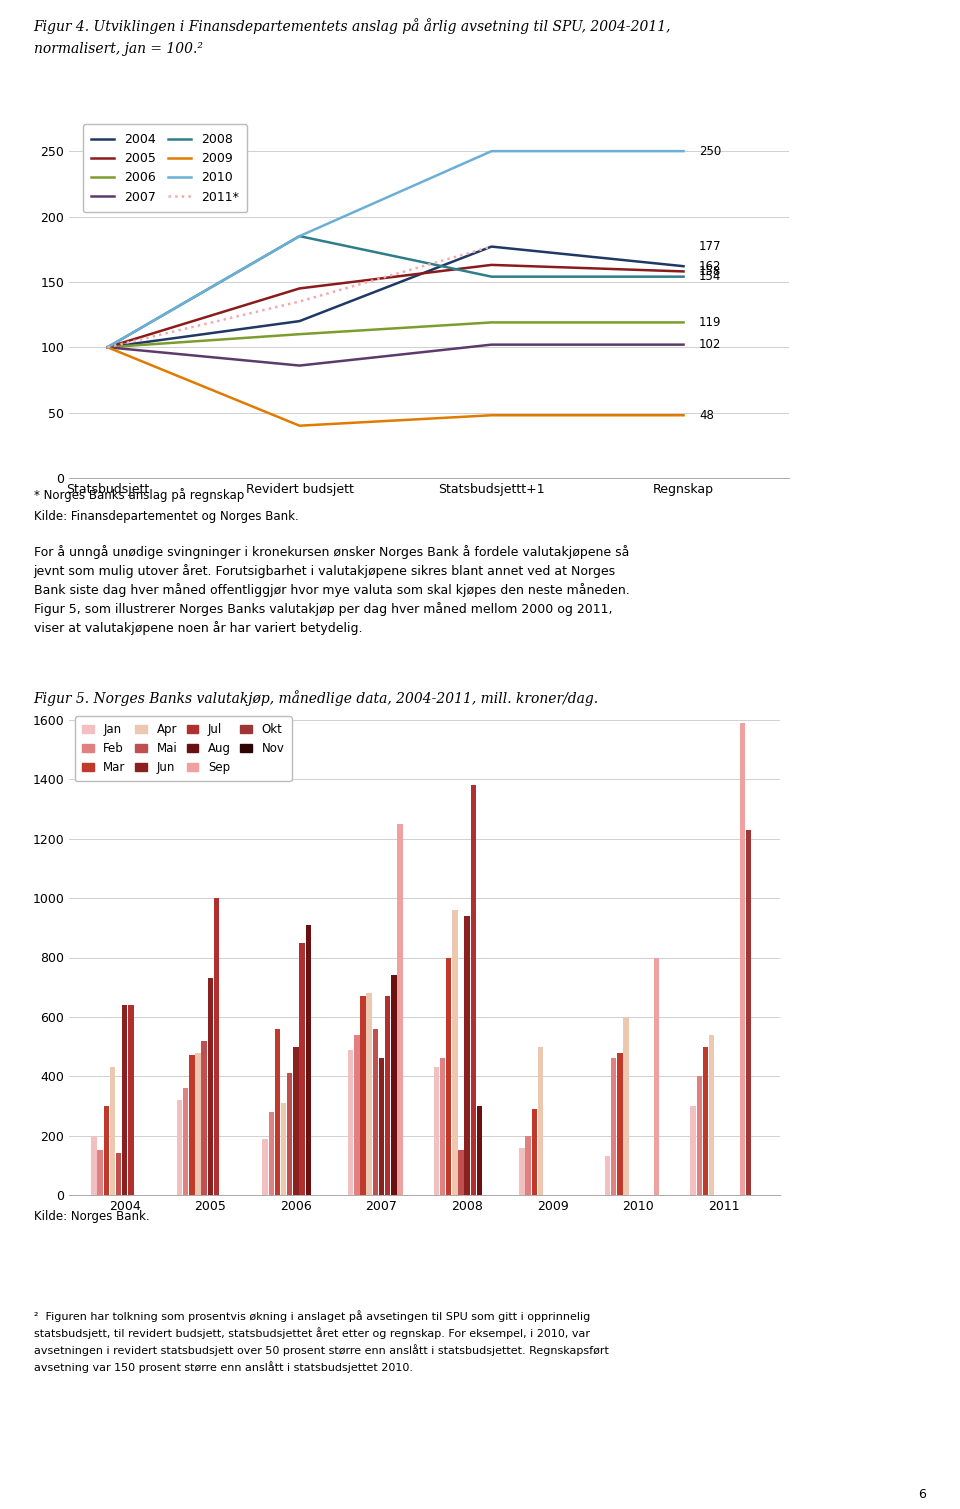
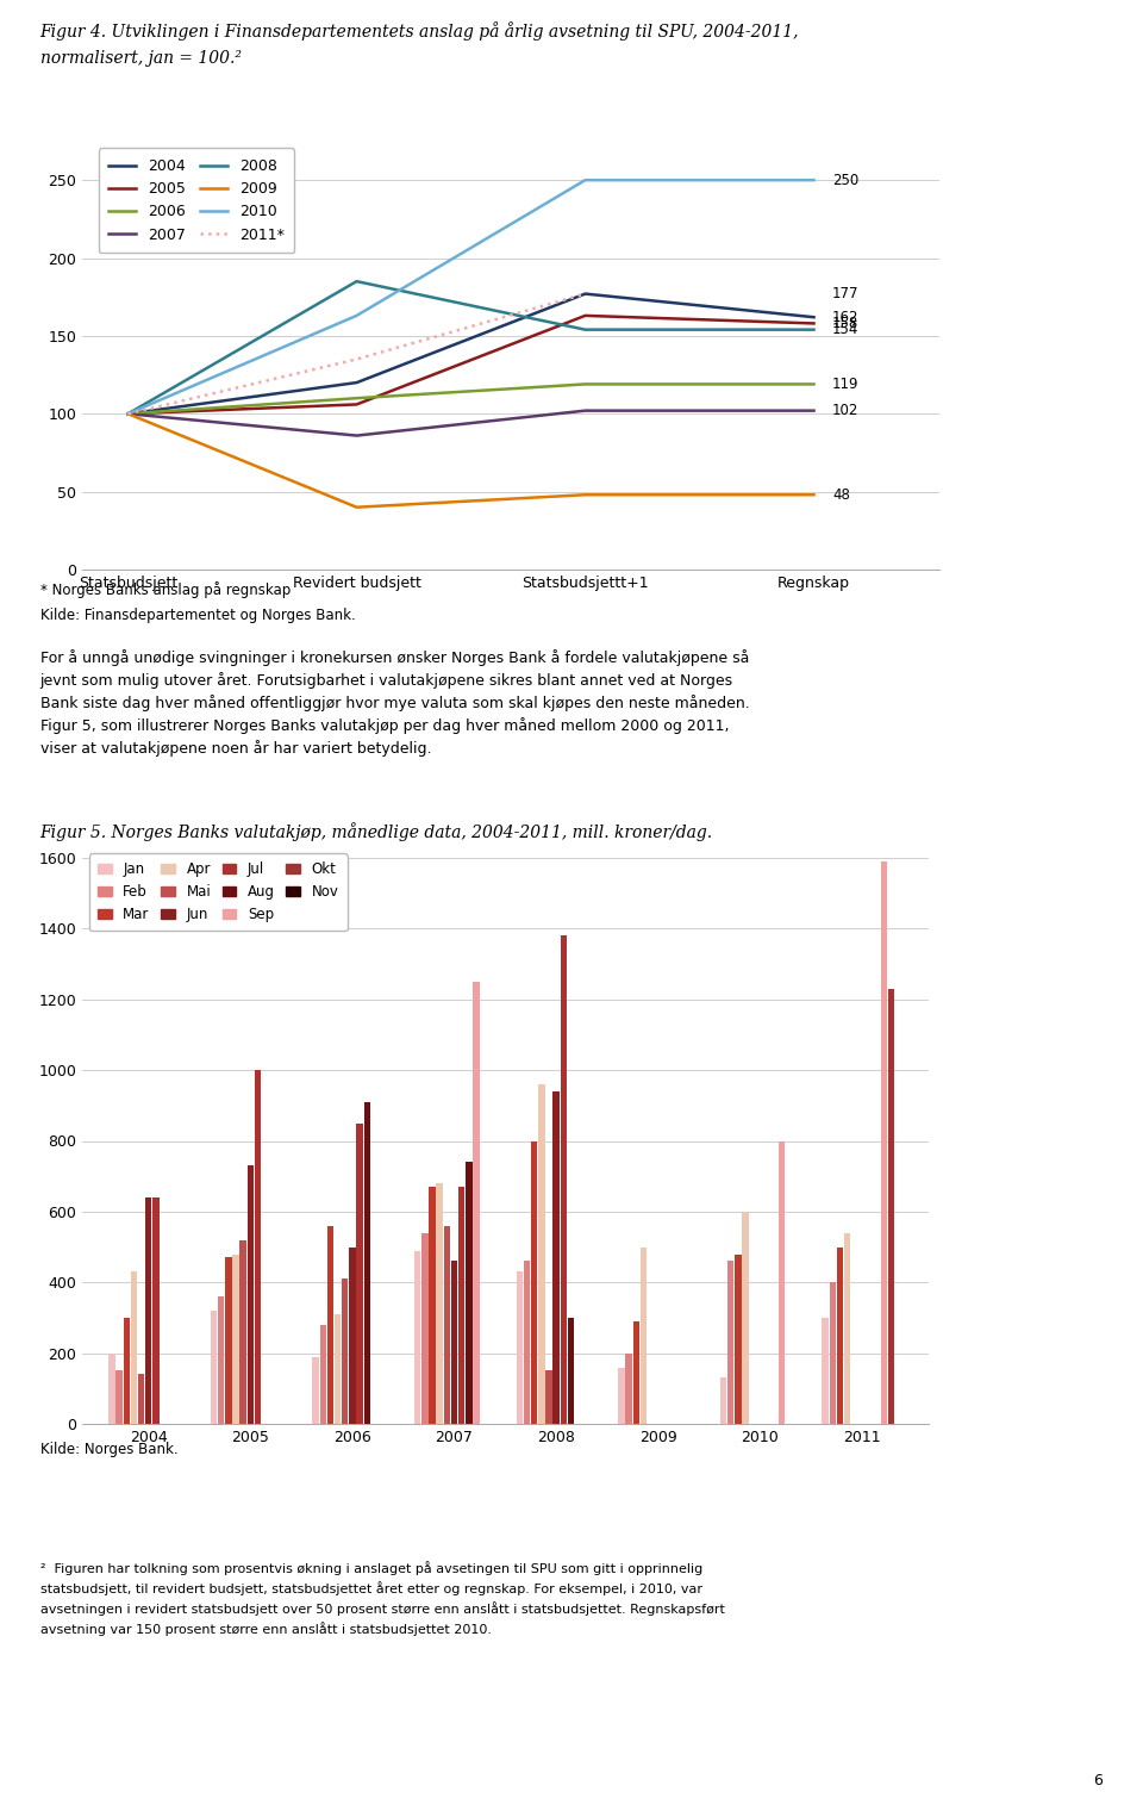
2005/Revidert budsjett: 145 -> 106
2010/Revidert budsjett: 185 -> 163
